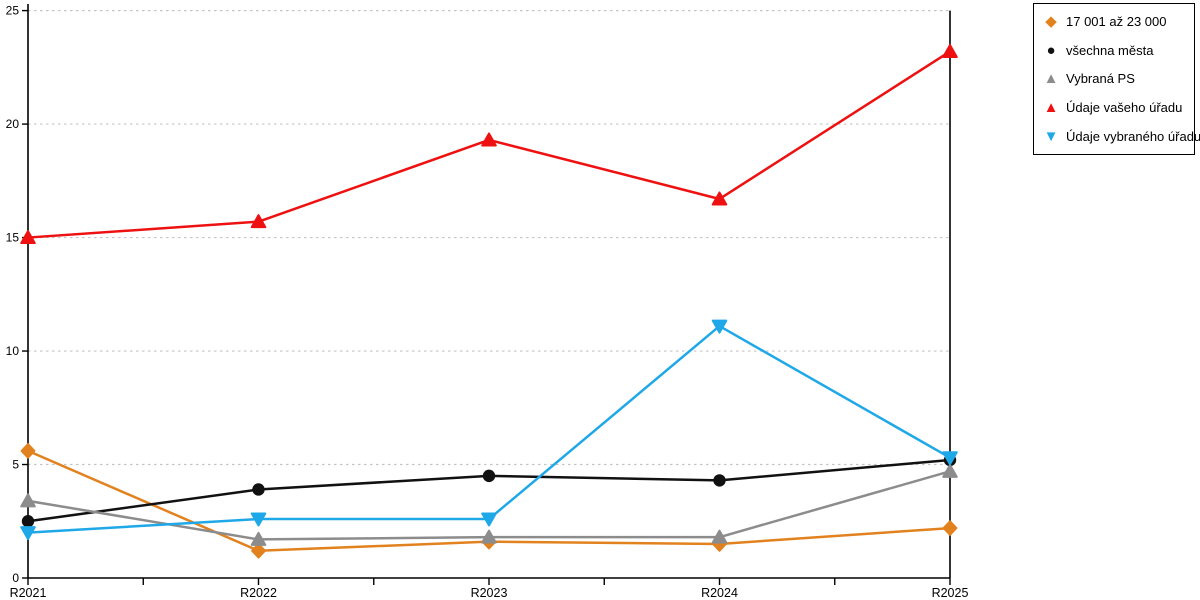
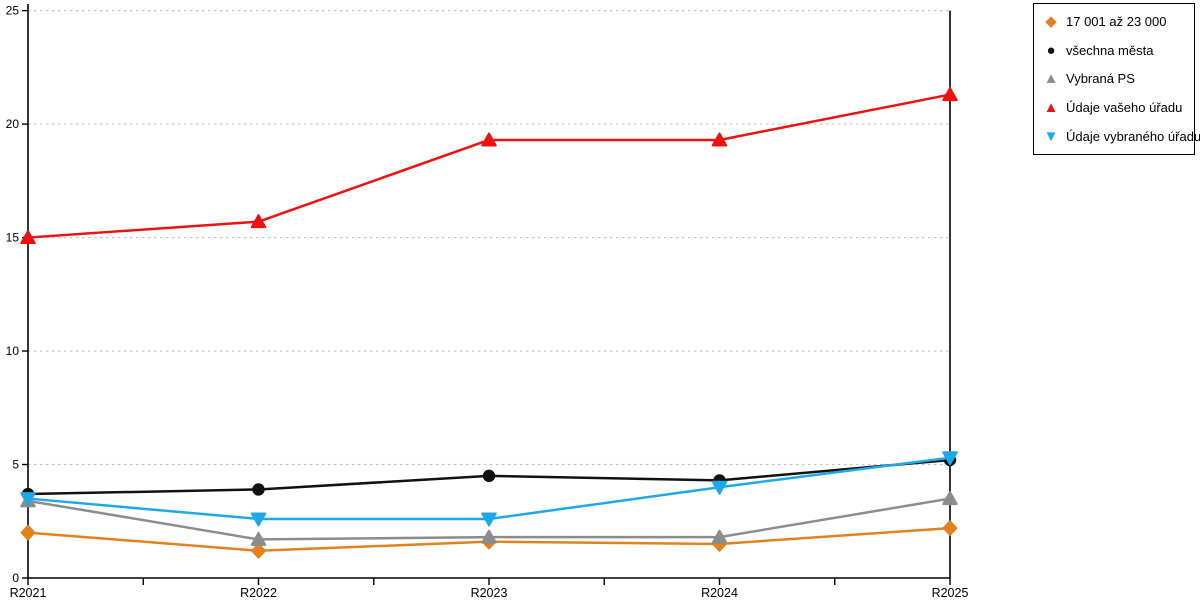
17 001 až 23 000/R2021: 5.6 -> 2.0
všechna města/R2021: 2.5 -> 3.7
Údaje vybraného úřadu/R2021: 2.0 -> 3.5
Údaje vašeho úřadu/R2024: 16.7 -> 19.3
Údaje vybraného úřadu/R2024: 11.1 -> 4.0
Vybraná PS/R2025: 4.7 -> 3.5
Údaje vašeho úřadu/R2025: 23.2 -> 21.3
